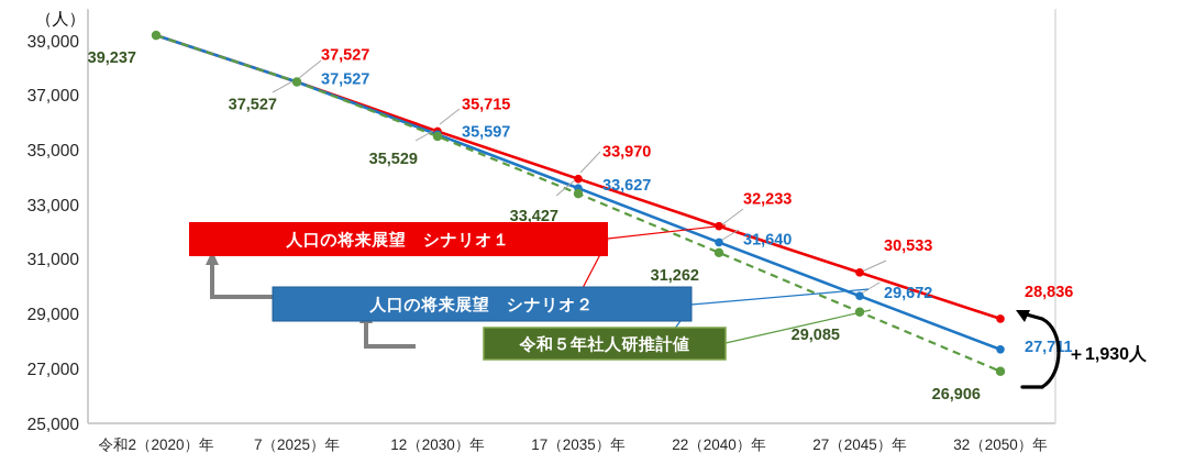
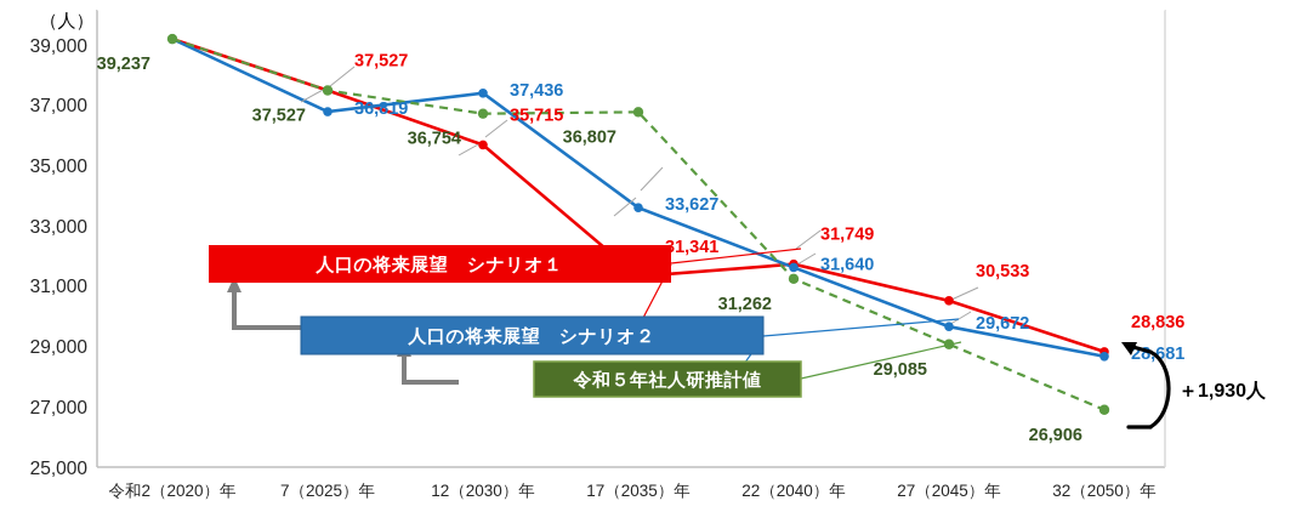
人口の将来展望 シナリオ２/7（2025）年: 37,527 -> 36,819
人口の将来展望 シナリオ２/12（2030）年: 35,597 -> 37,436
令和５年社人研推計値/12（2030）年: 35,529 -> 36,754
人口の将来展望 シナリオ１/17（2035）年: 33,970 -> 31,341
令和５年社人研推計値/17（2035）年: 33,427 -> 36,807
人口の将来展望 シナリオ１/22（2040）年: 32,233 -> 31,749
人口の将来展望 シナリオ２/32（2050）年: 27,711 -> 28,681
